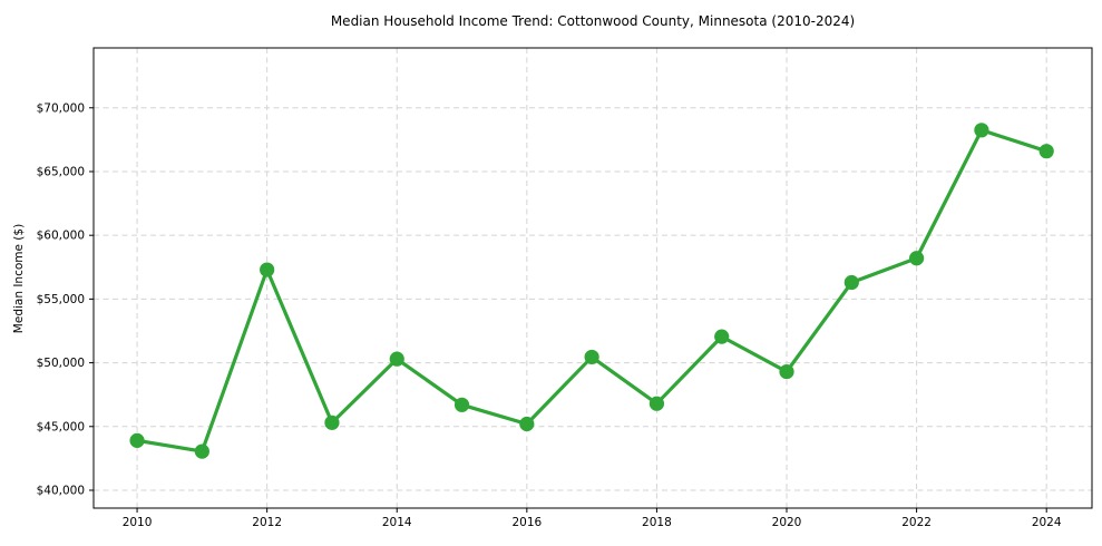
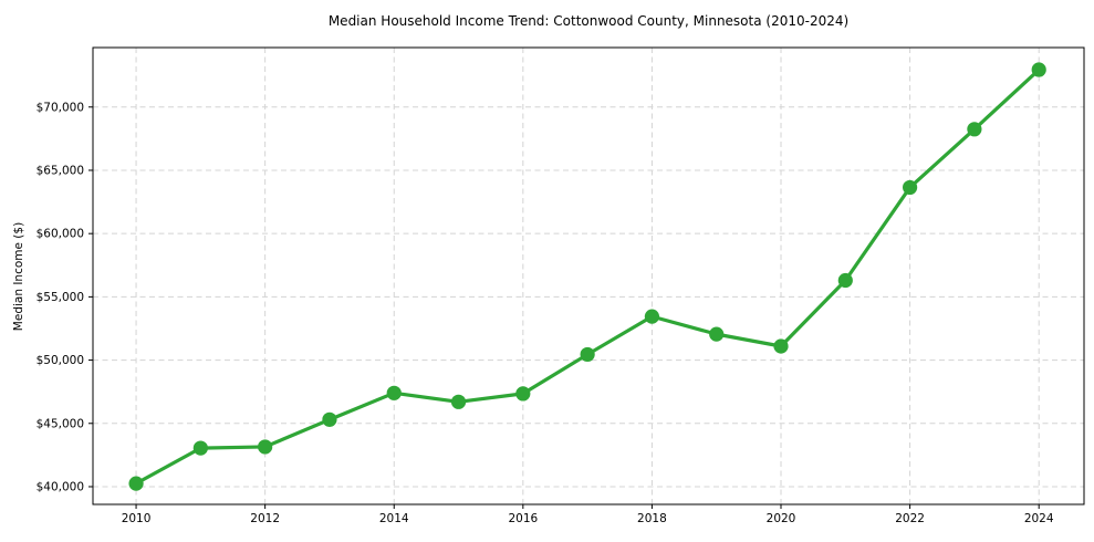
2010: $43900 -> $40200
2012: $57300 -> $43200
2014: $50300 -> $47400
2016: $45200 -> $47400
2018: $46800 -> $53400
2020: $49300 -> $51100
2022: $58200 -> $63600
2024: $66600 -> $73000
